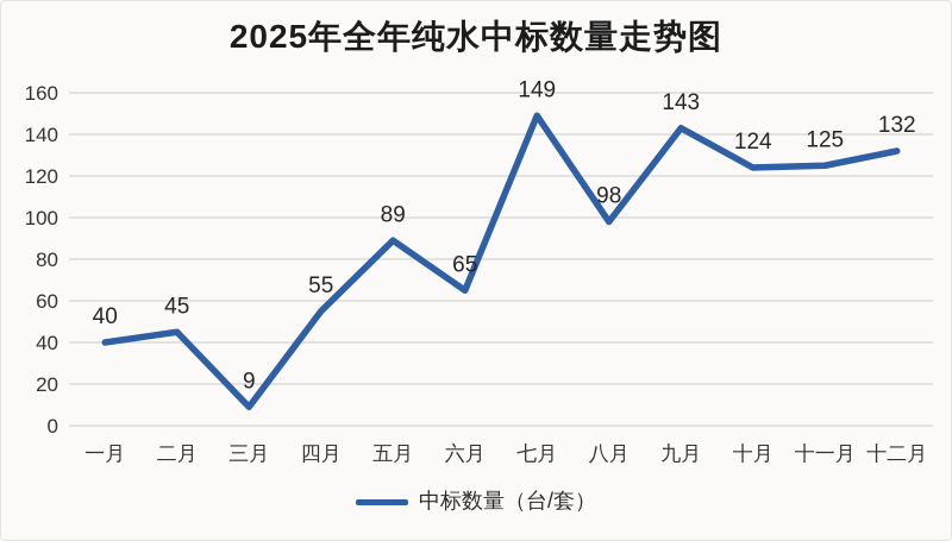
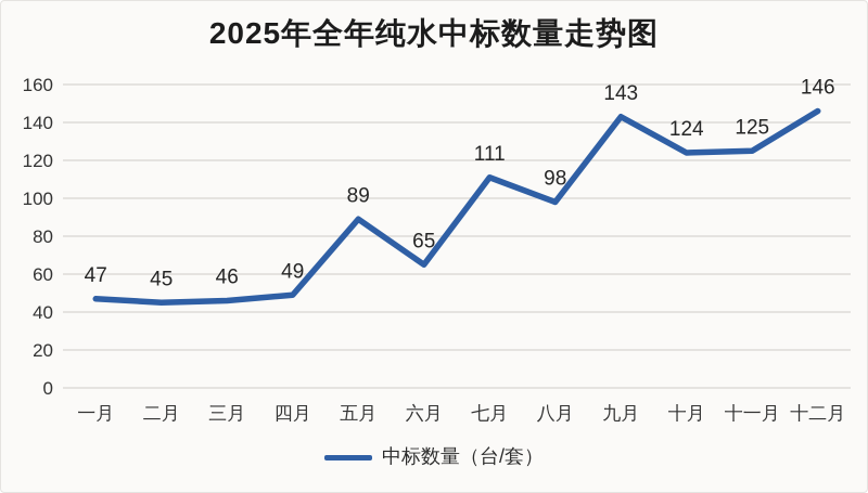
一月: 40 -> 47
三月: 9 -> 46
四月: 55 -> 49
七月: 149 -> 111
十二月: 132 -> 146
